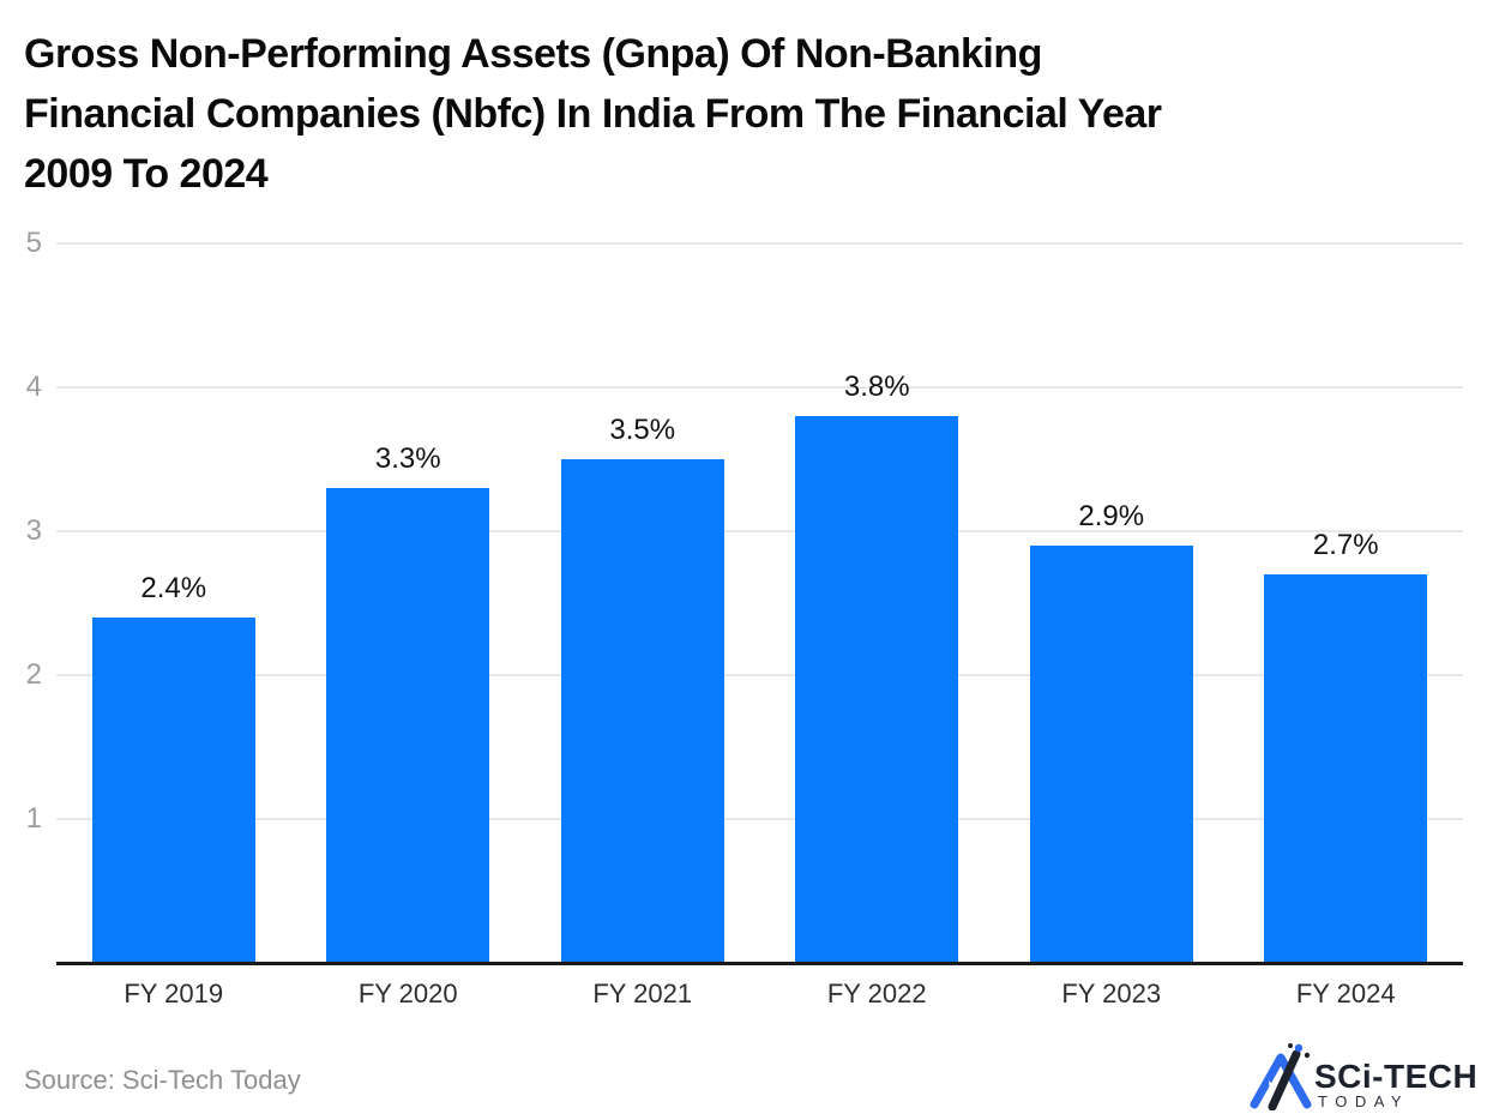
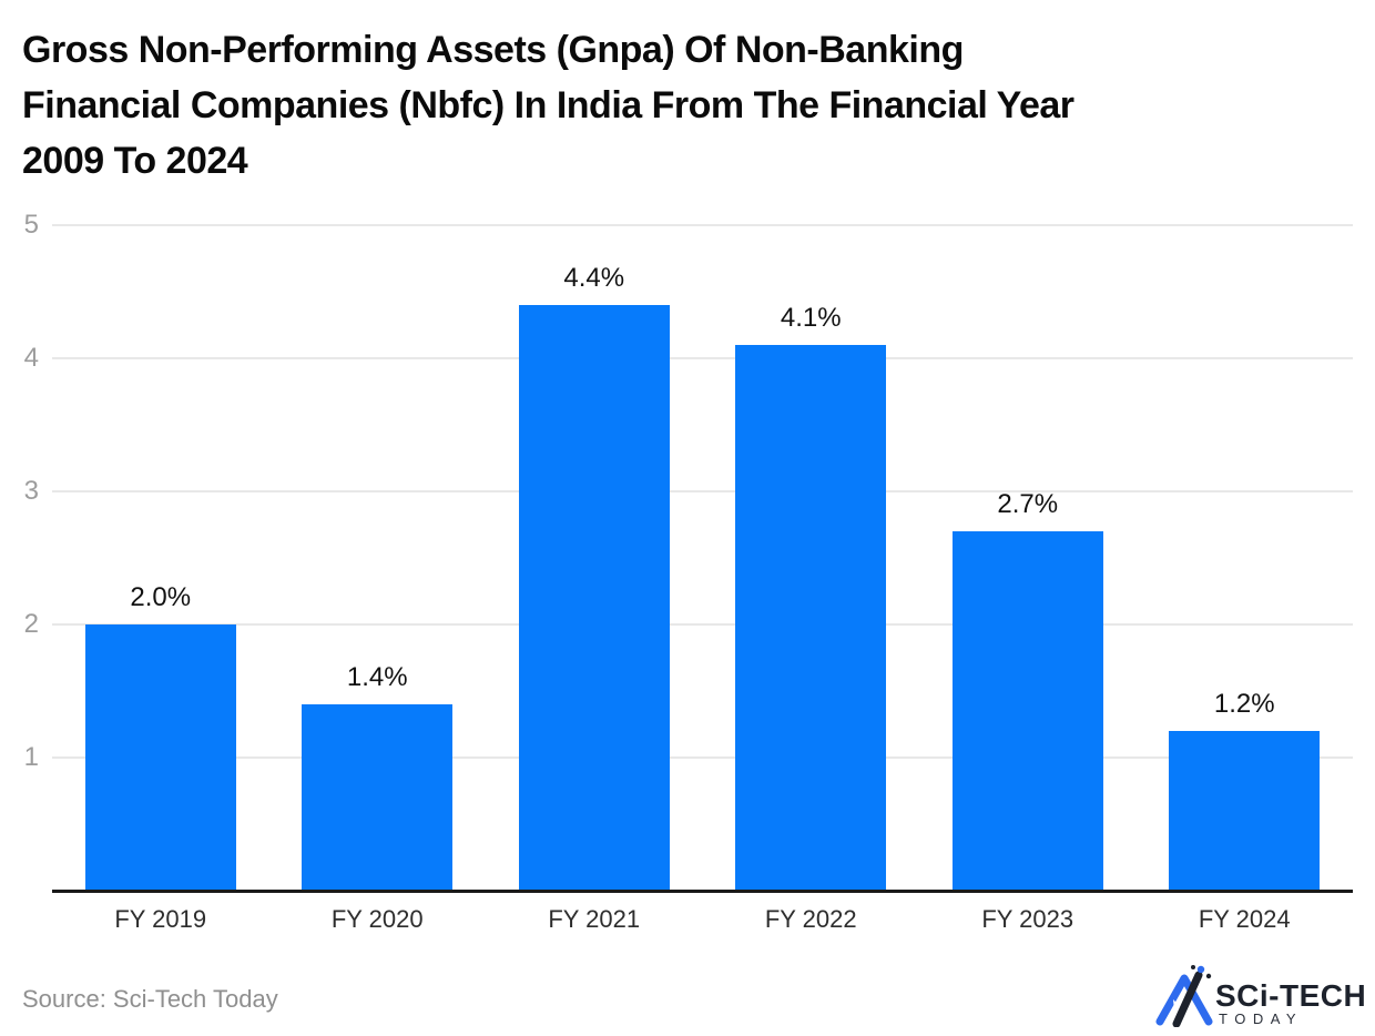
FY 2019: 2.4% -> 2.0%
FY 2020: 3.3% -> 1.4%
FY 2021: 3.5% -> 4.4%
FY 2022: 3.8% -> 4.1%
FY 2023: 2.9% -> 2.7%
FY 2024: 2.7% -> 1.2%
